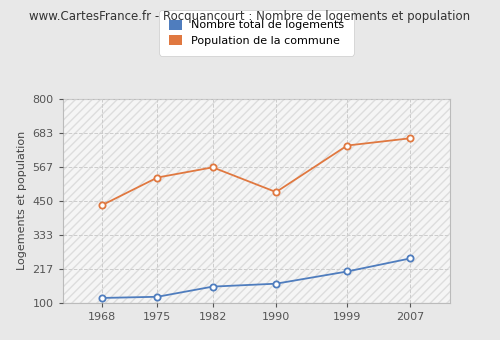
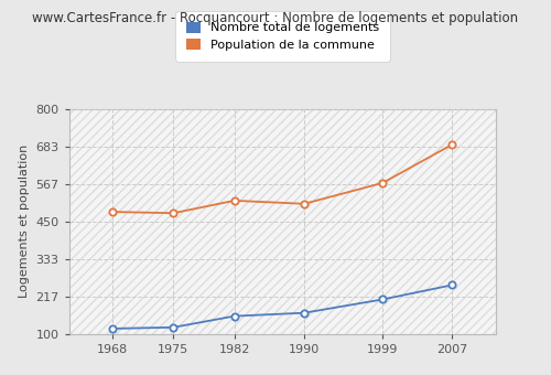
Population de la commune/1968: 435 -> 480
Population de la commune/1975: 530 -> 476
Population de la commune/1982: 565 -> 515
Population de la commune/1990: 480 -> 505
Population de la commune/1999: 640 -> 570
Population de la commune/2007: 665 -> 690
